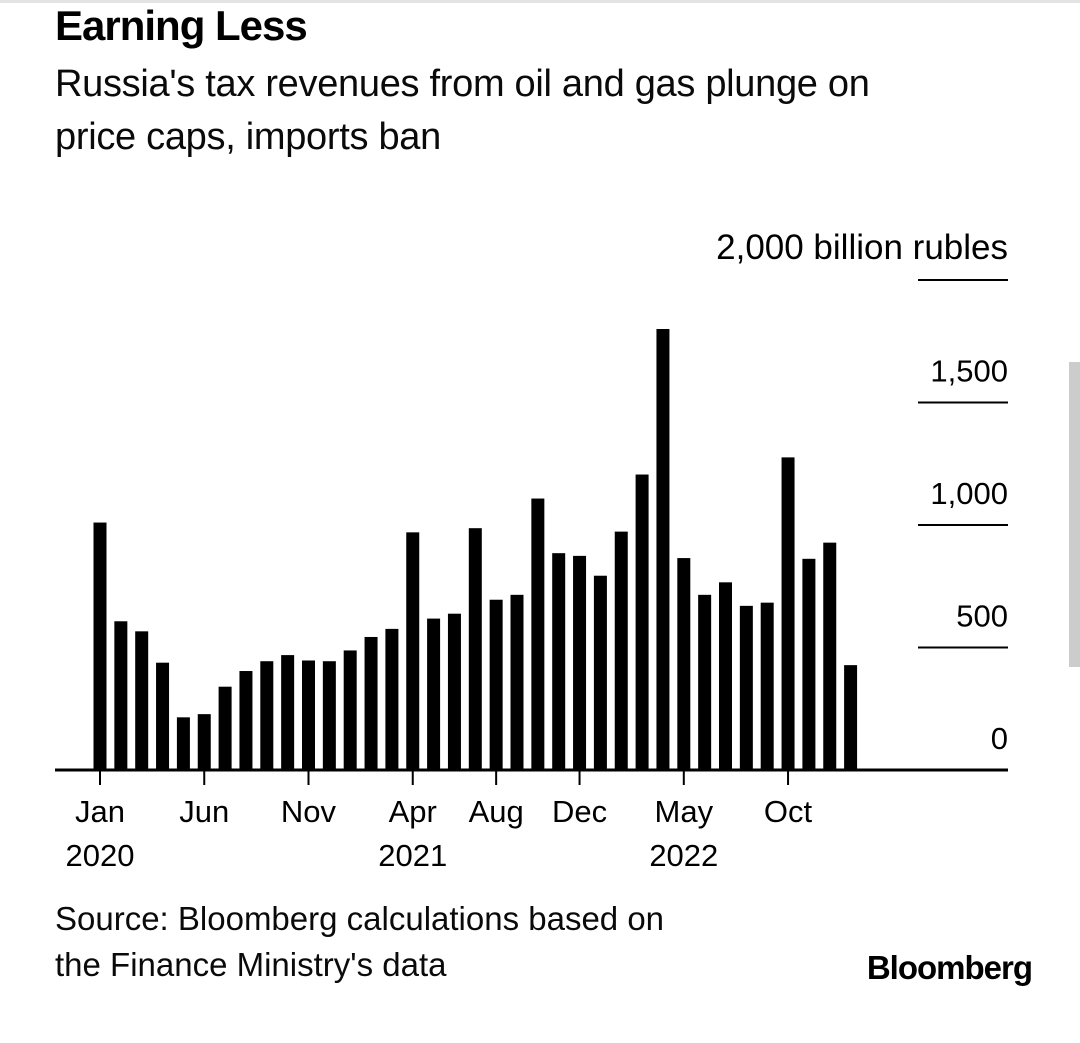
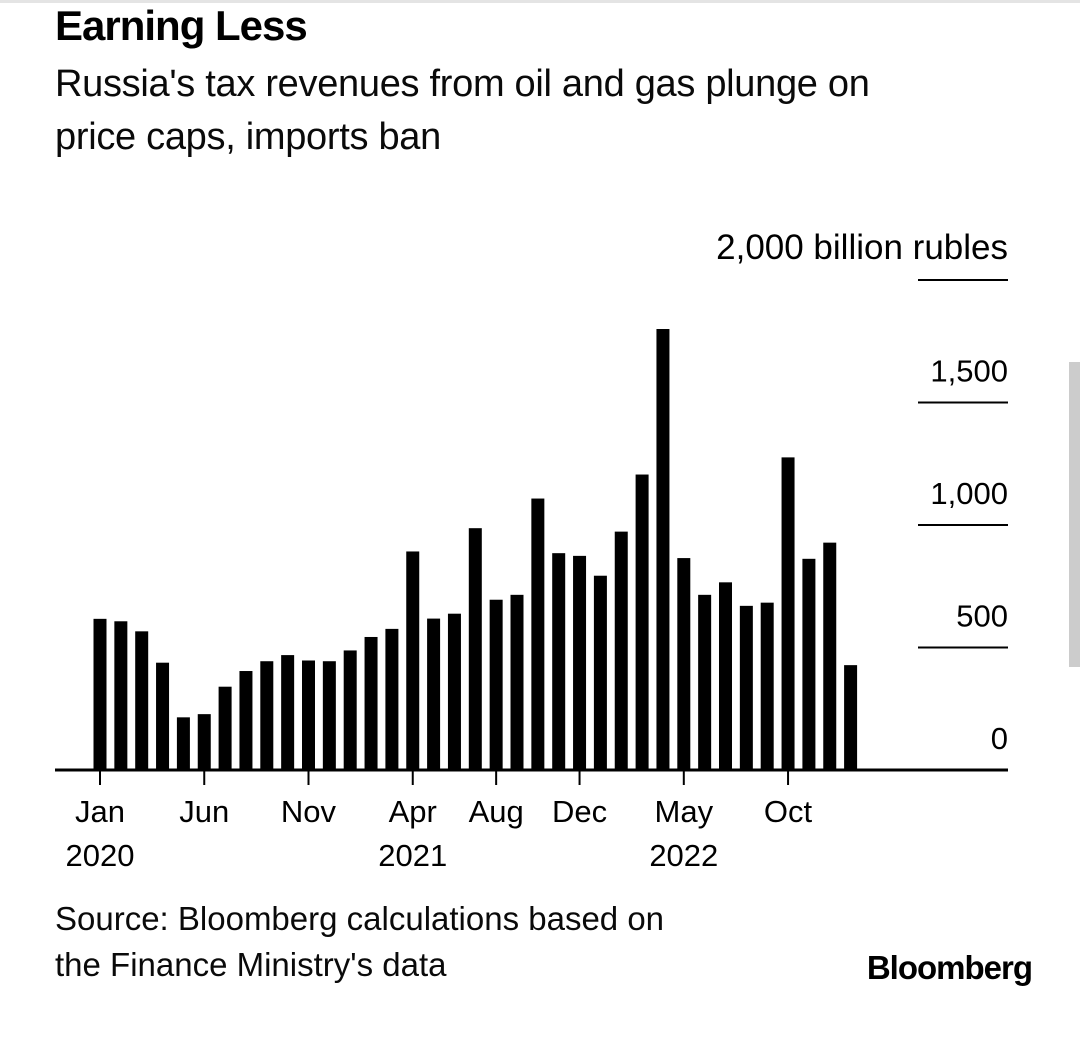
Jan 2020: 1010 -> 620
Apr 2021: 970 -> 890
